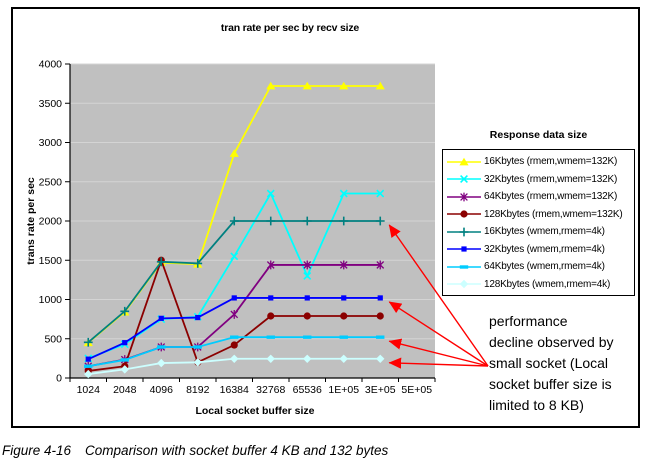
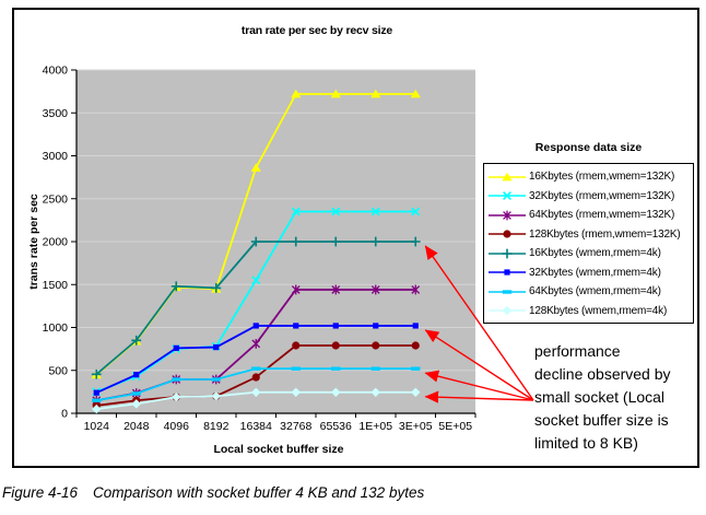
128Kbytes (rmem,wmem=132K)/4096: 1500 -> 200
32Kbytes (rmem,wmem=132K)/65536: 1300 -> 2400
